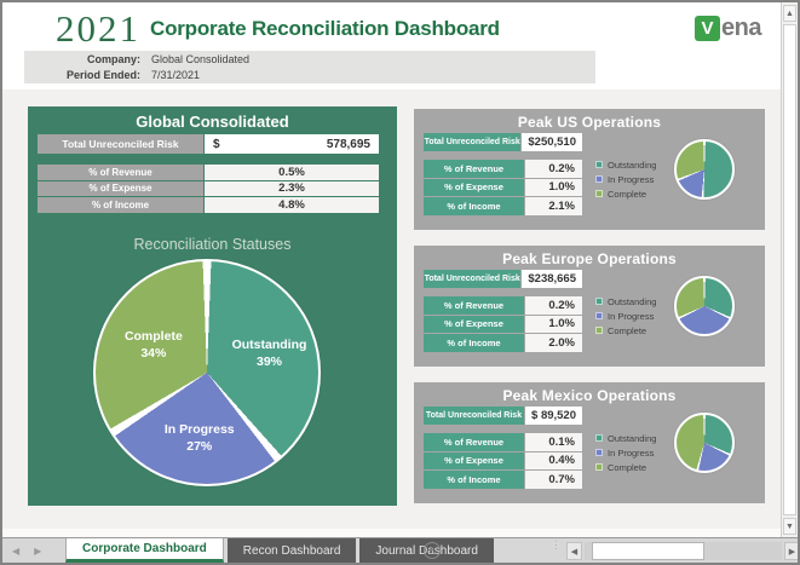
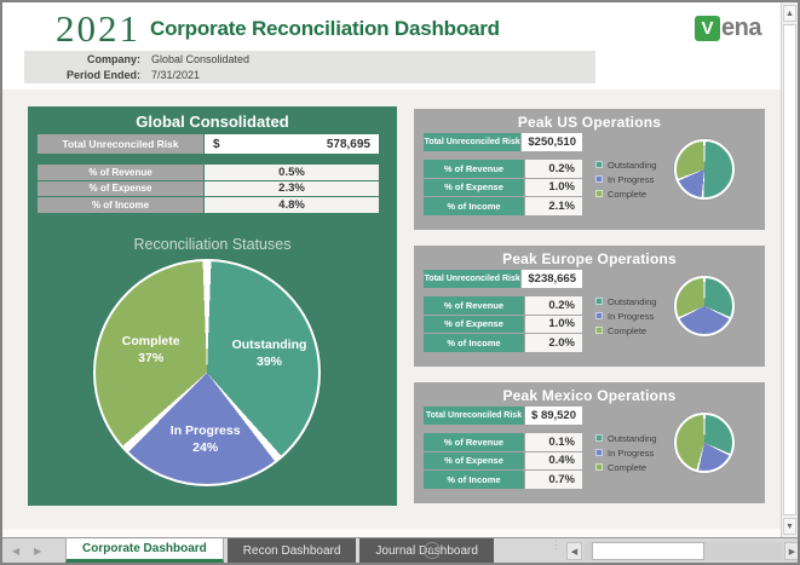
Reconciliation Statuses/In Progress: 27% -> 24%
Reconciliation Statuses/Complete: 34% -> 37%
